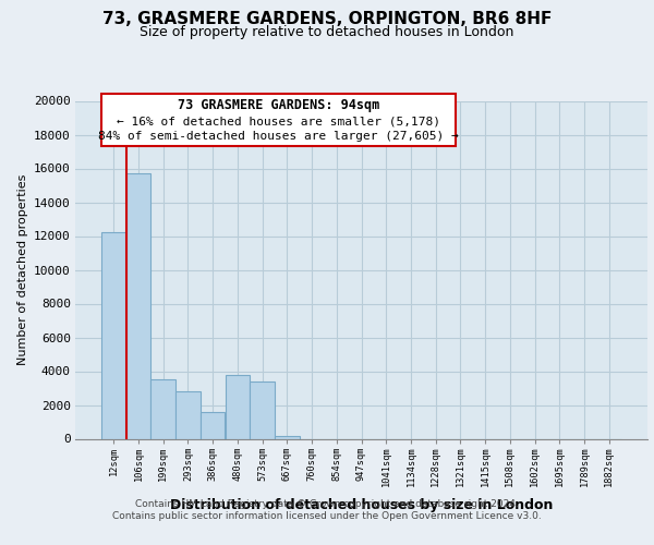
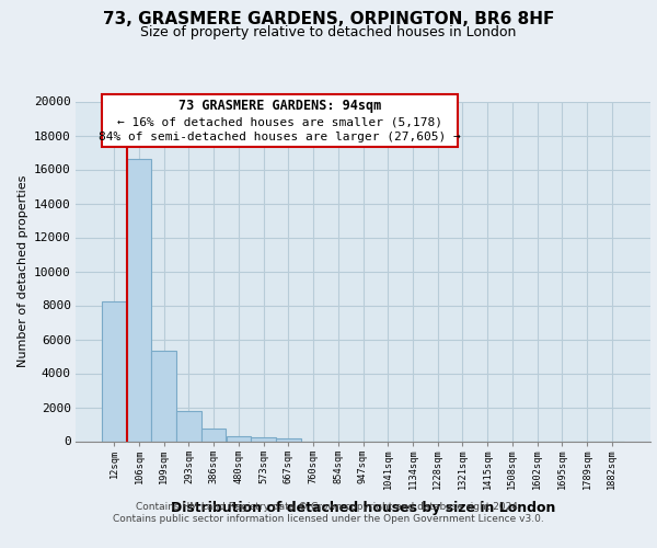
12sqm: 12200 -> 8200
106sqm: 15700 -> 16600
199sqm: 3500 -> 5300
293sqm: 2800 -> 1800
386sqm: 1600 -> 800
480sqm: 3800 -> 300
573sqm: 3400 -> 200
